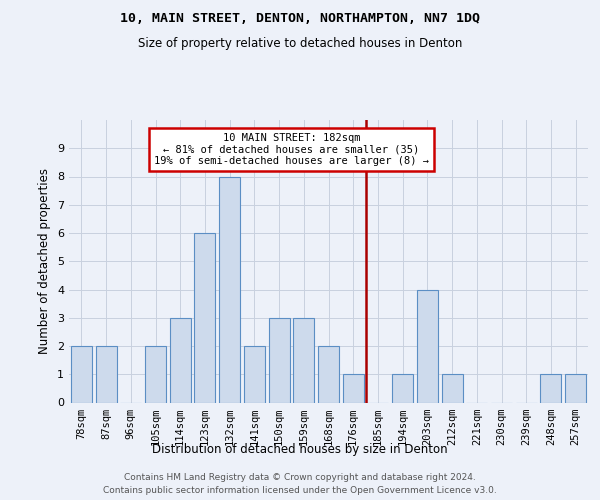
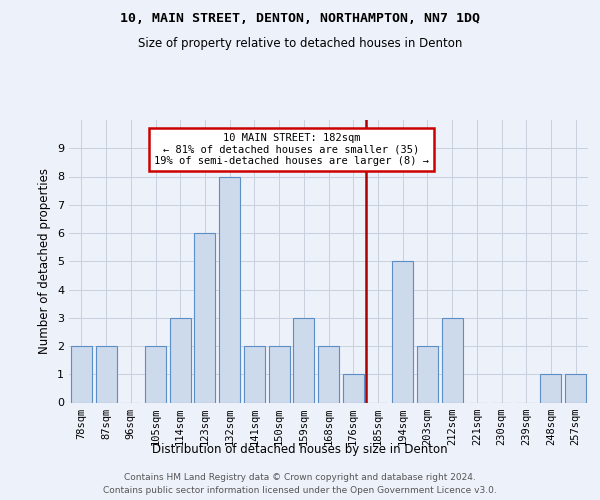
150sqm: 3 -> 2
194sqm: 1 -> 5
203sqm: 4 -> 2
212sqm: 1 -> 3
